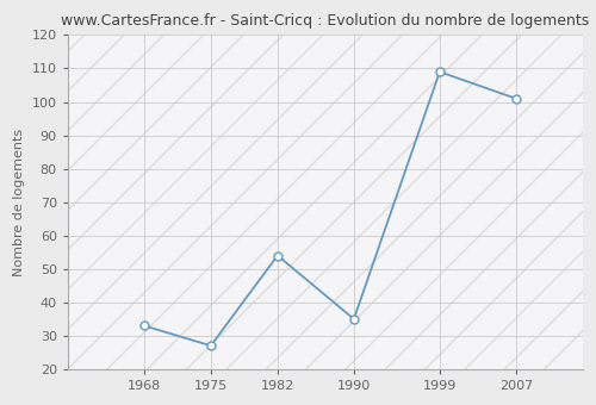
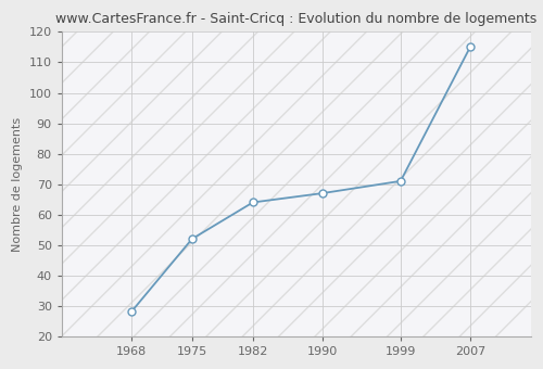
1968: 33 -> 28
1975: 27 -> 52
1982: 54 -> 64
1990: 35 -> 67
1999: 109 -> 71
2007: 101 -> 115
